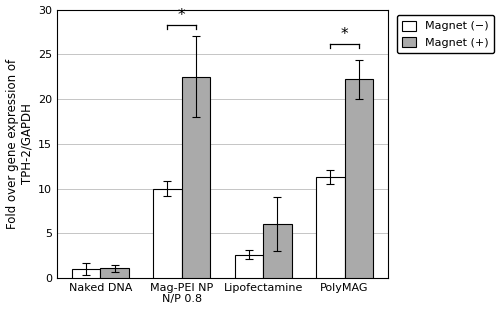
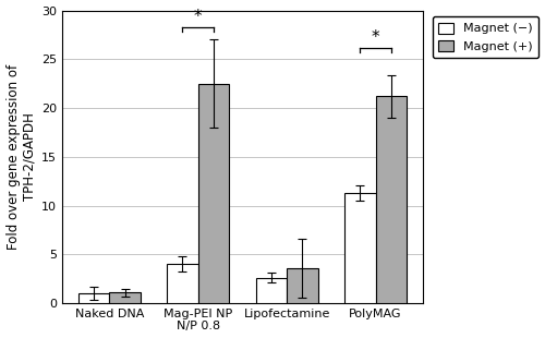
Magnet (−)/Mag-PEI NP N/P 0.8: 10.0 -> 4.0
Magnet (+)/Lipofectamine: 6.0 -> 3.6
Magnet (+)/PolyMAG: 22.2 -> 21.2
